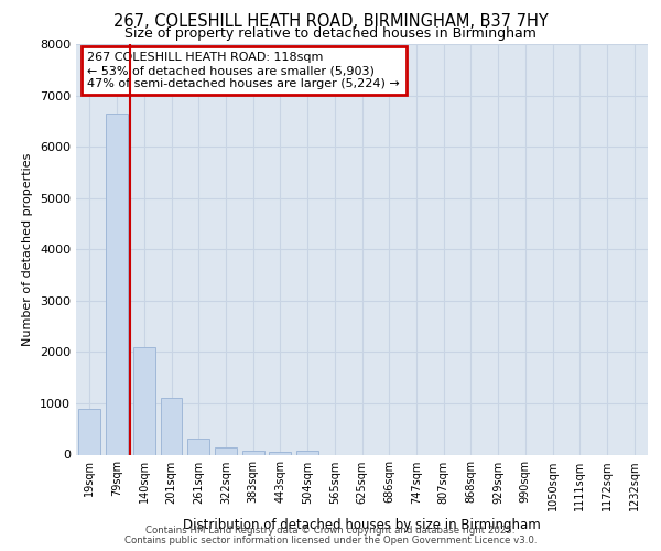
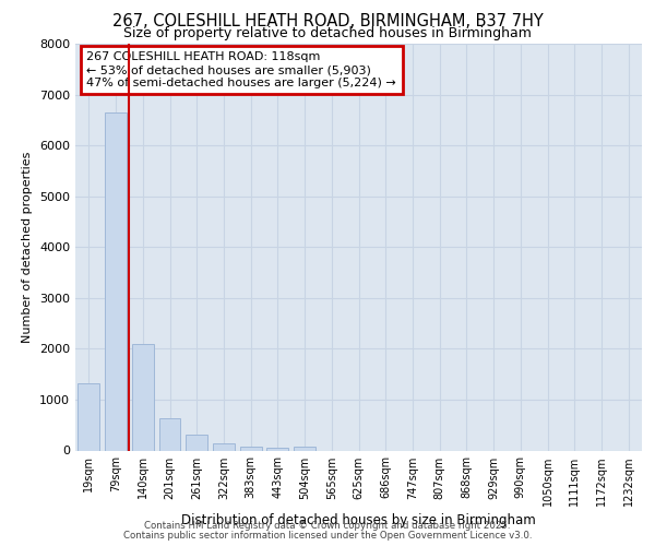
19sqm: 900 -> 1320
201sqm: 1100 -> 640
